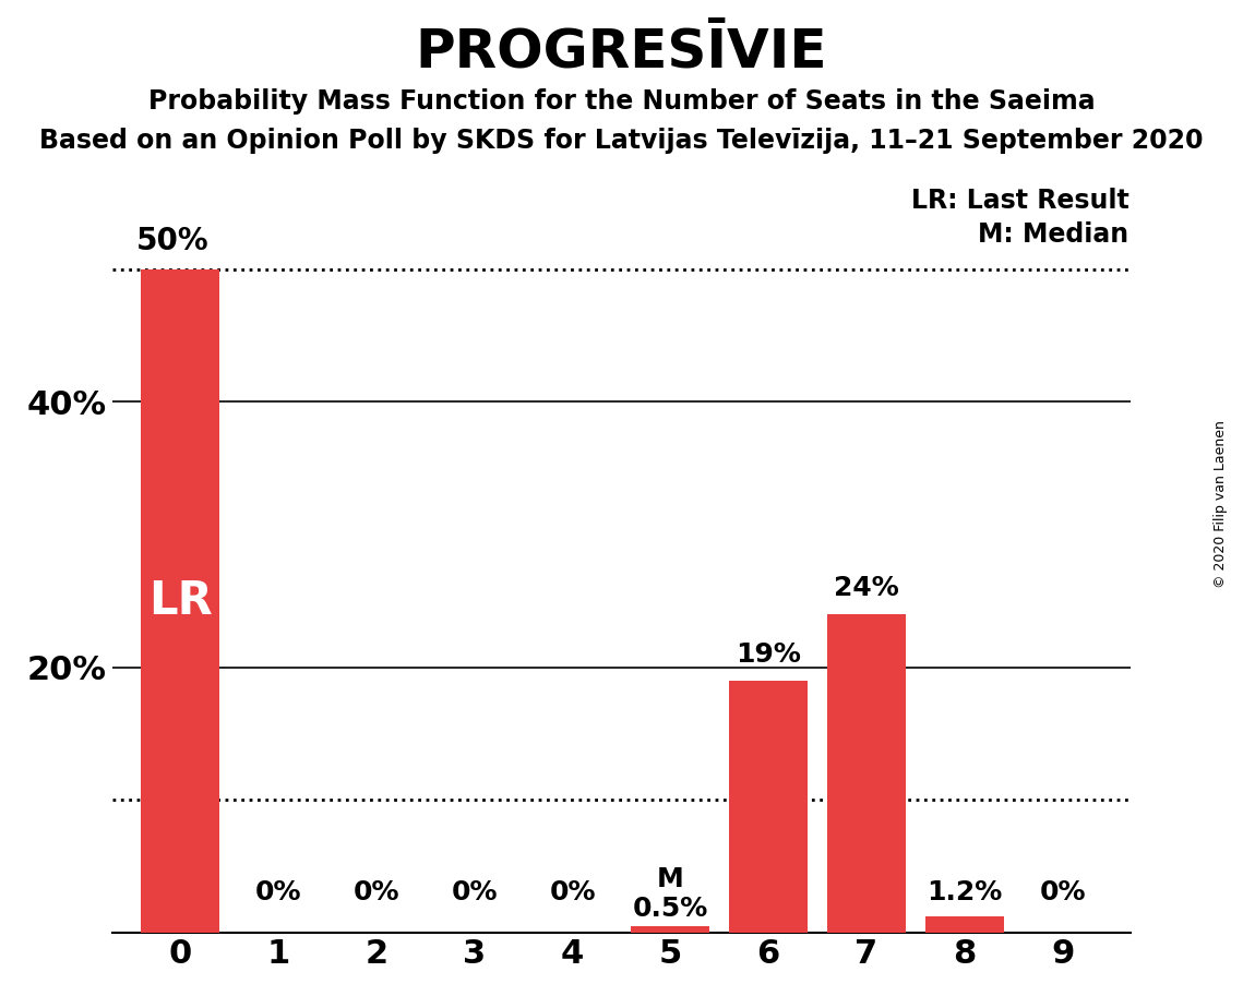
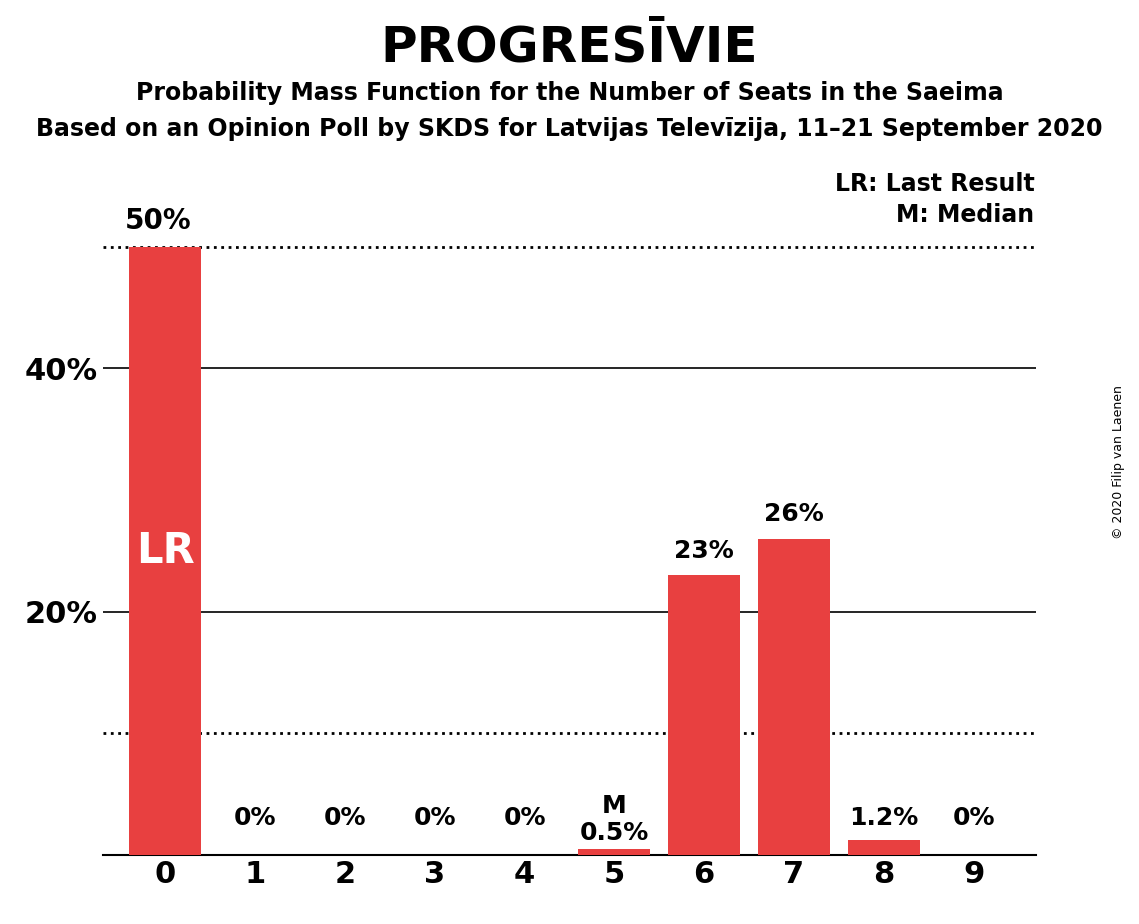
6: 19% -> 23%
7: 24% -> 26%
